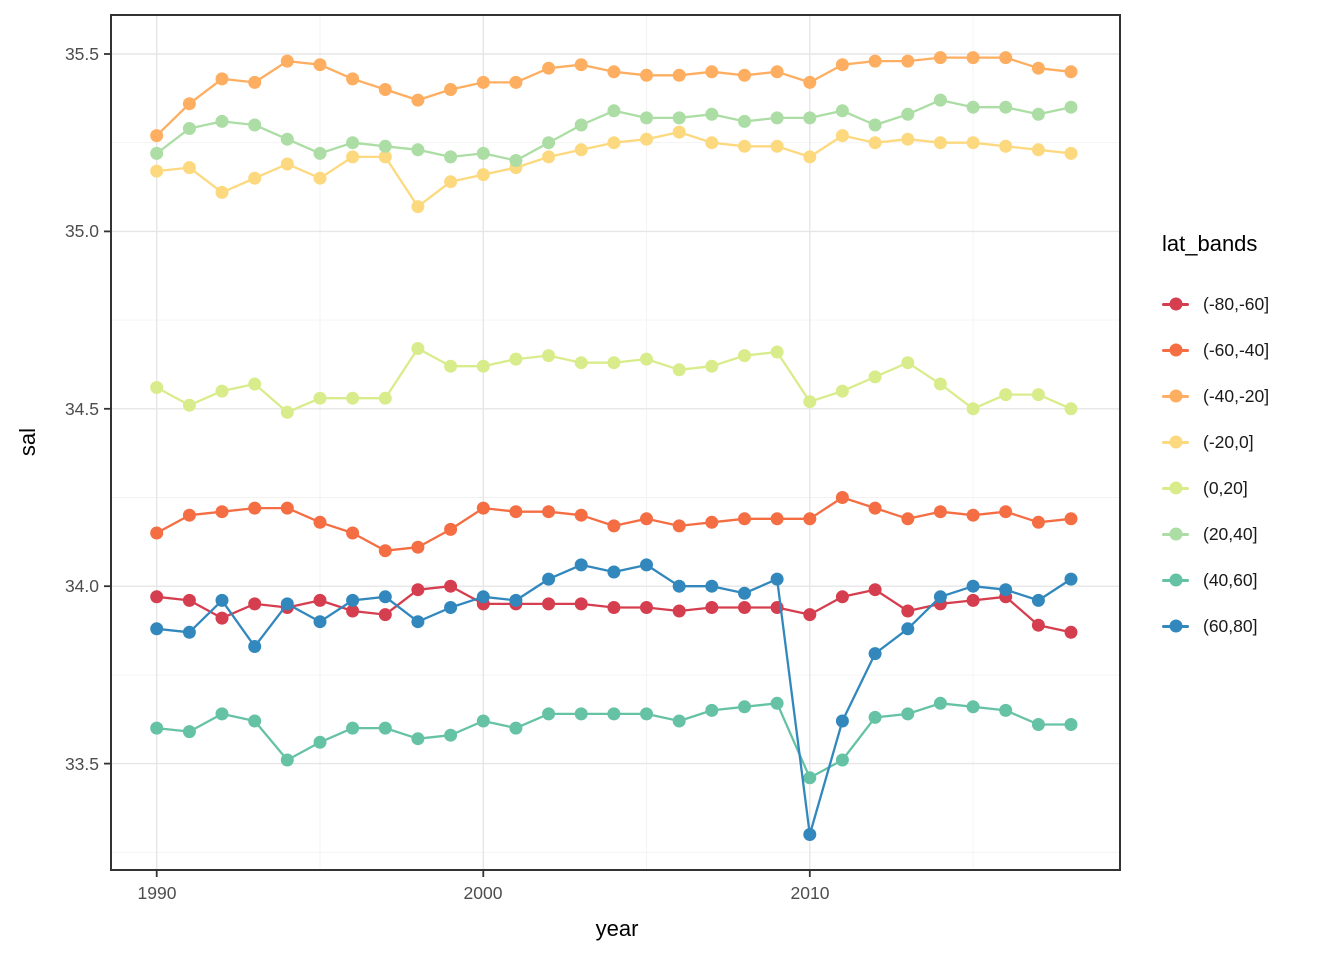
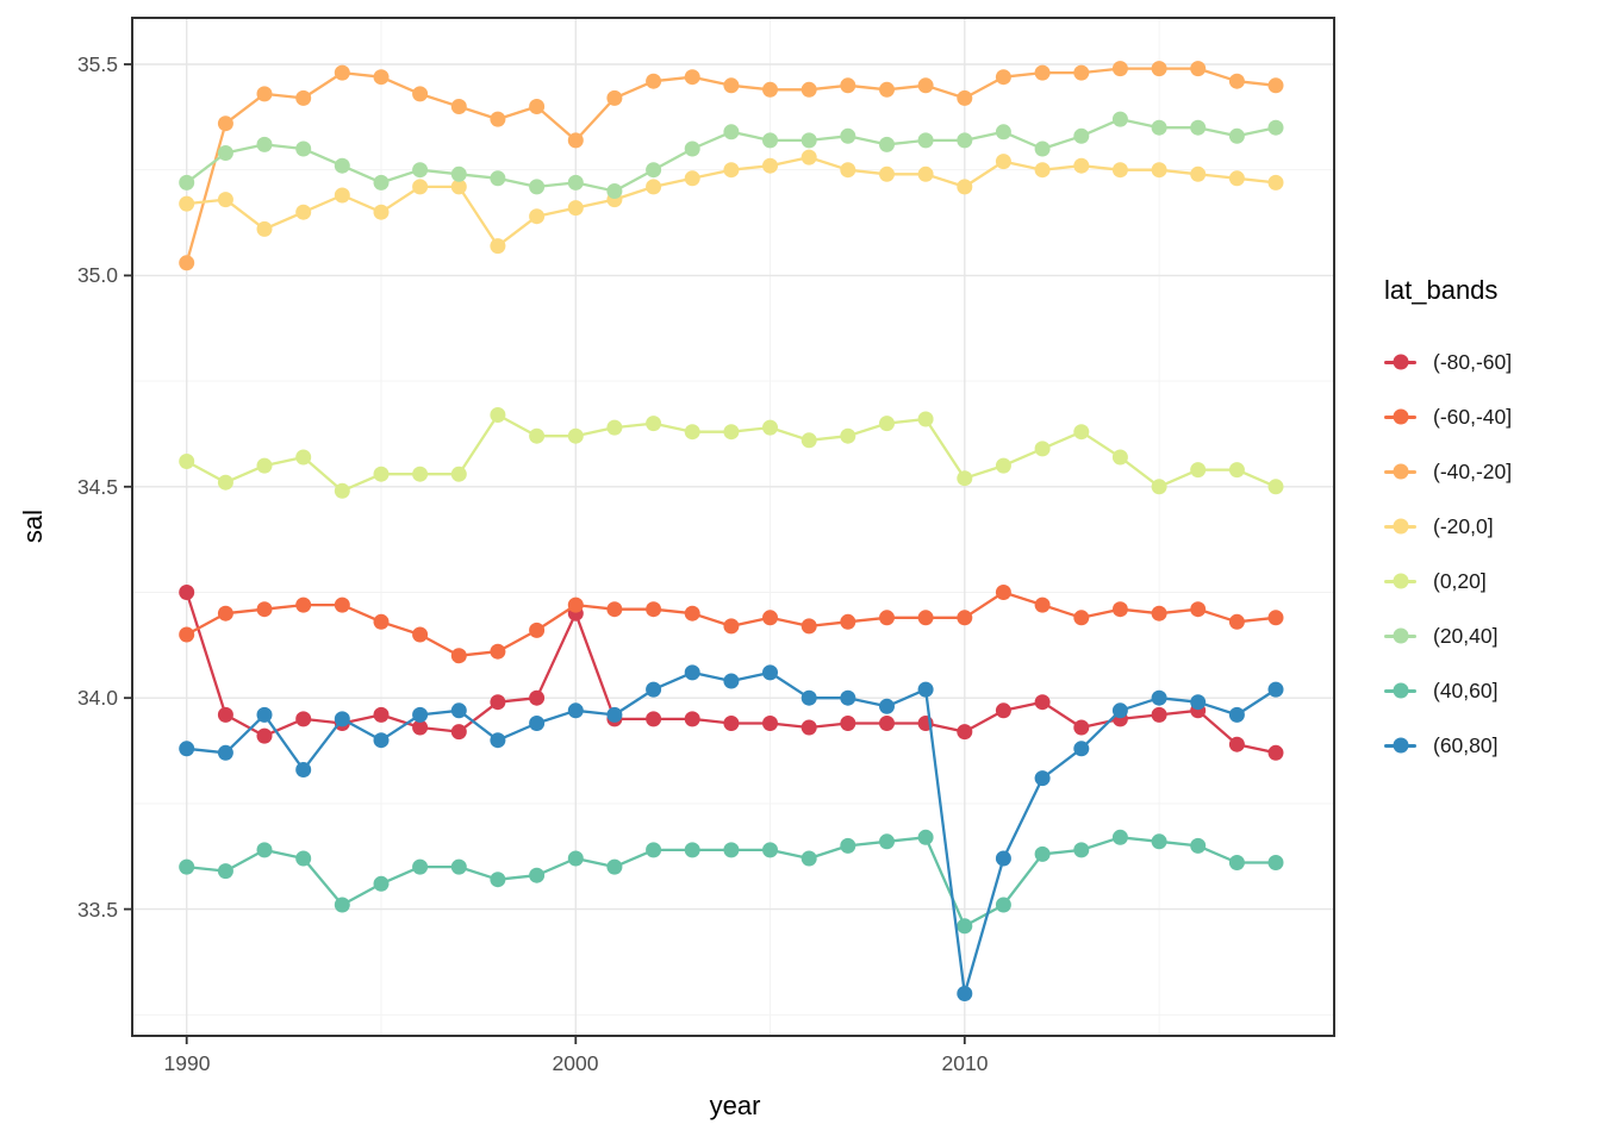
(-80,-60]/1990: 33.97 -> 34.25
(-40,-20]/1990: 35.27 -> 35.03
(-80,-60]/2000: 33.95 -> 34.20
(-40,-20]/2000: 35.42 -> 35.32
